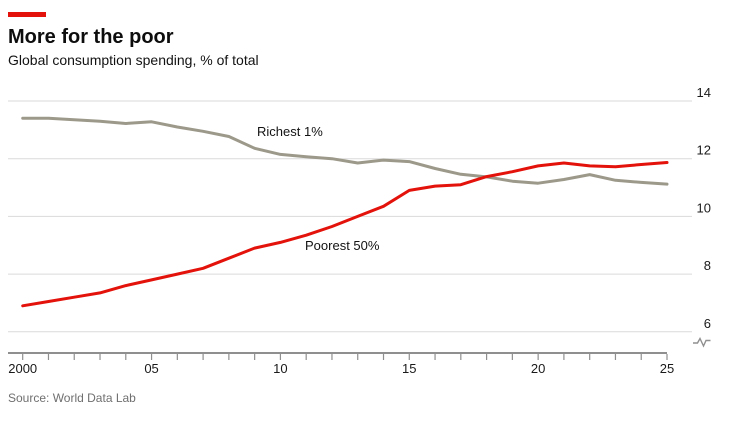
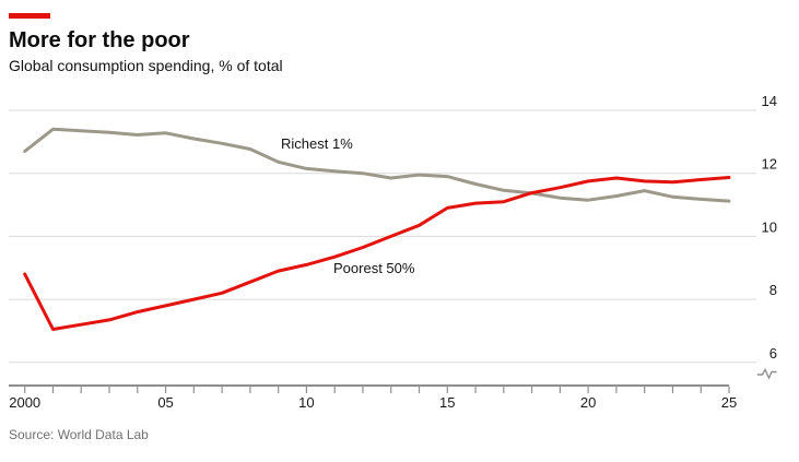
Richest 1%/2000: 13.4 -> 12.7
Poorest 50%/2000: 6.9 -> 8.8
